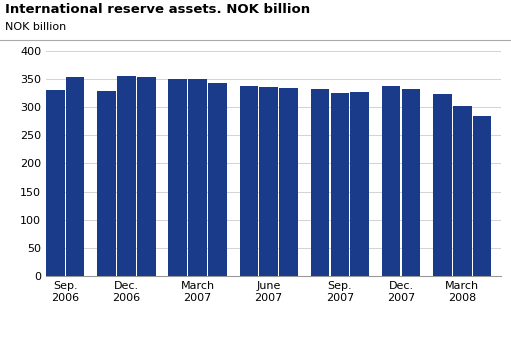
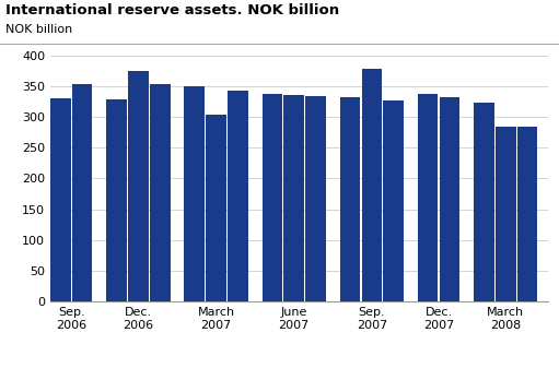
Dec. 2006: 355 -> 374
March 2007: 349 -> 304
Sep. 2007: 325 -> 378
March 2008: 302 -> 284
